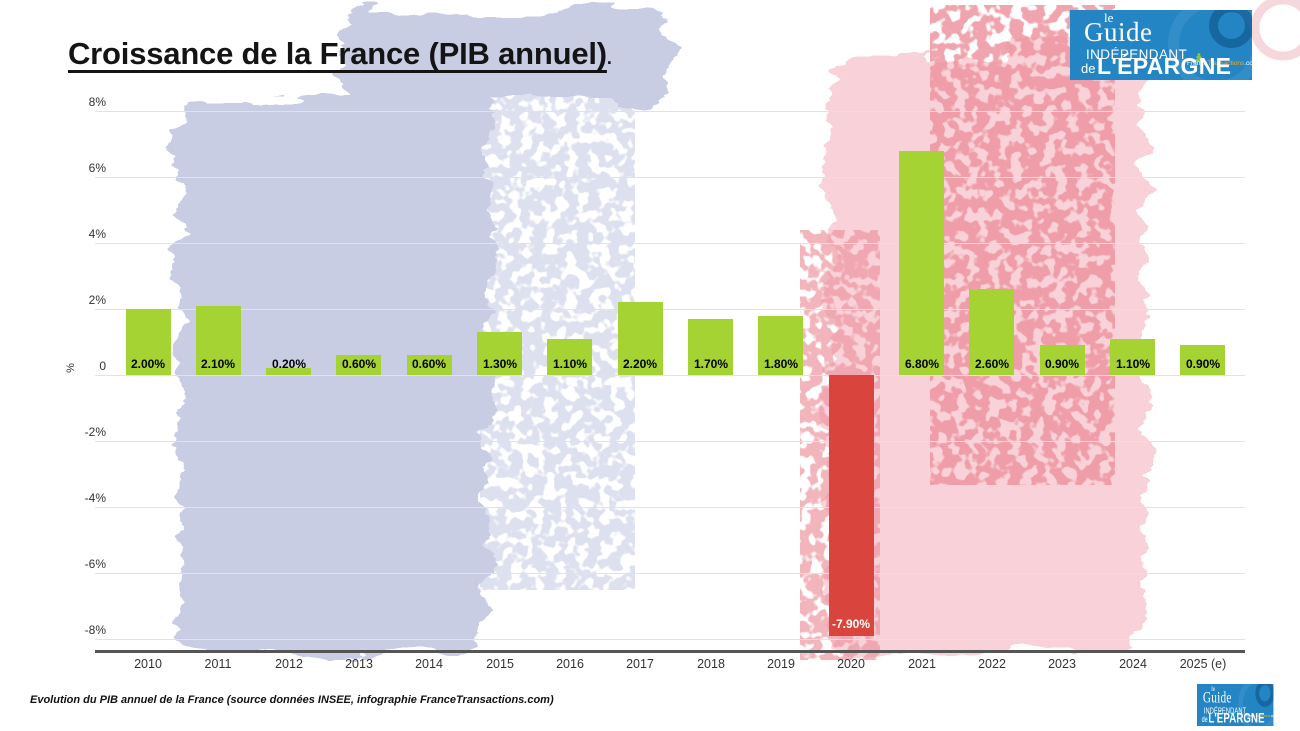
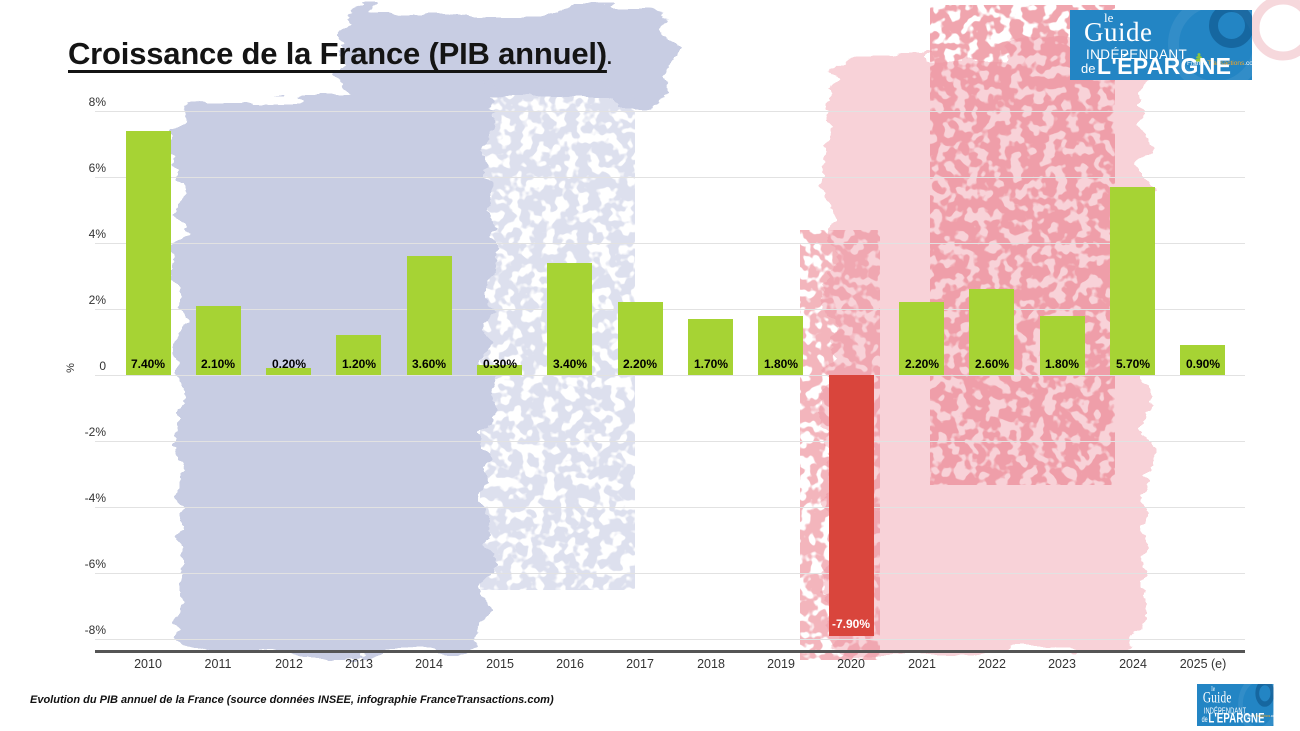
2010: 2.00% -> 7.40%
2013: 0.60% -> 1.20%
2014: 0.60% -> 3.60%
2015: 1.30% -> 0.30%
2016: 1.10% -> 3.40%
2021: 6.80% -> 2.20%
2023: 0.90% -> 1.80%
2024: 1.10% -> 5.70%
